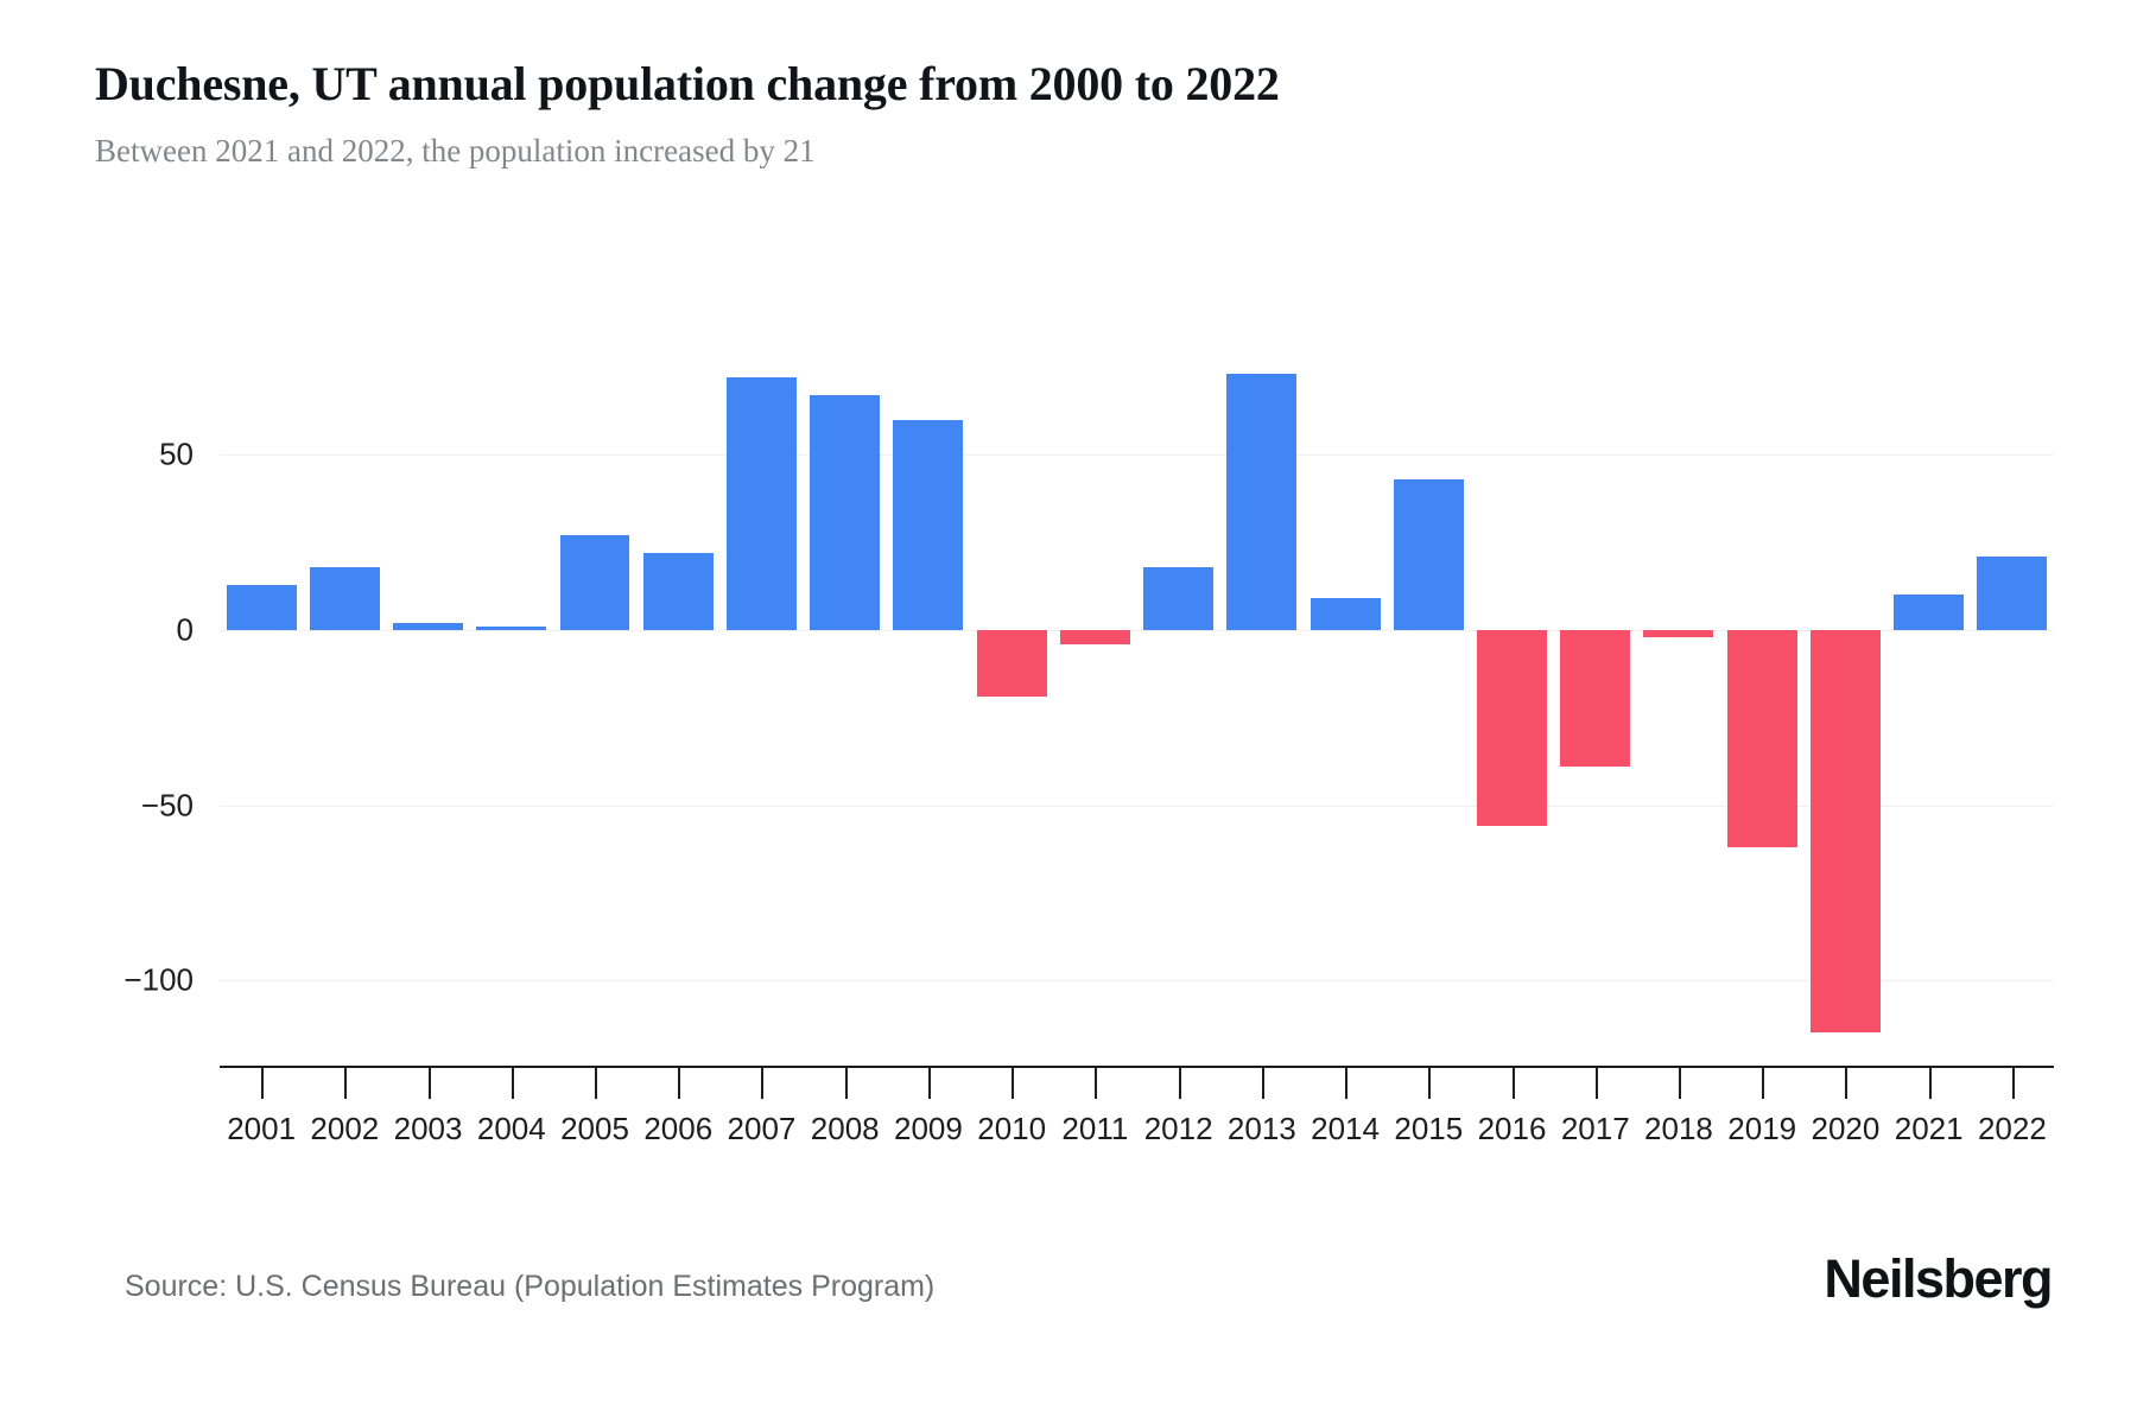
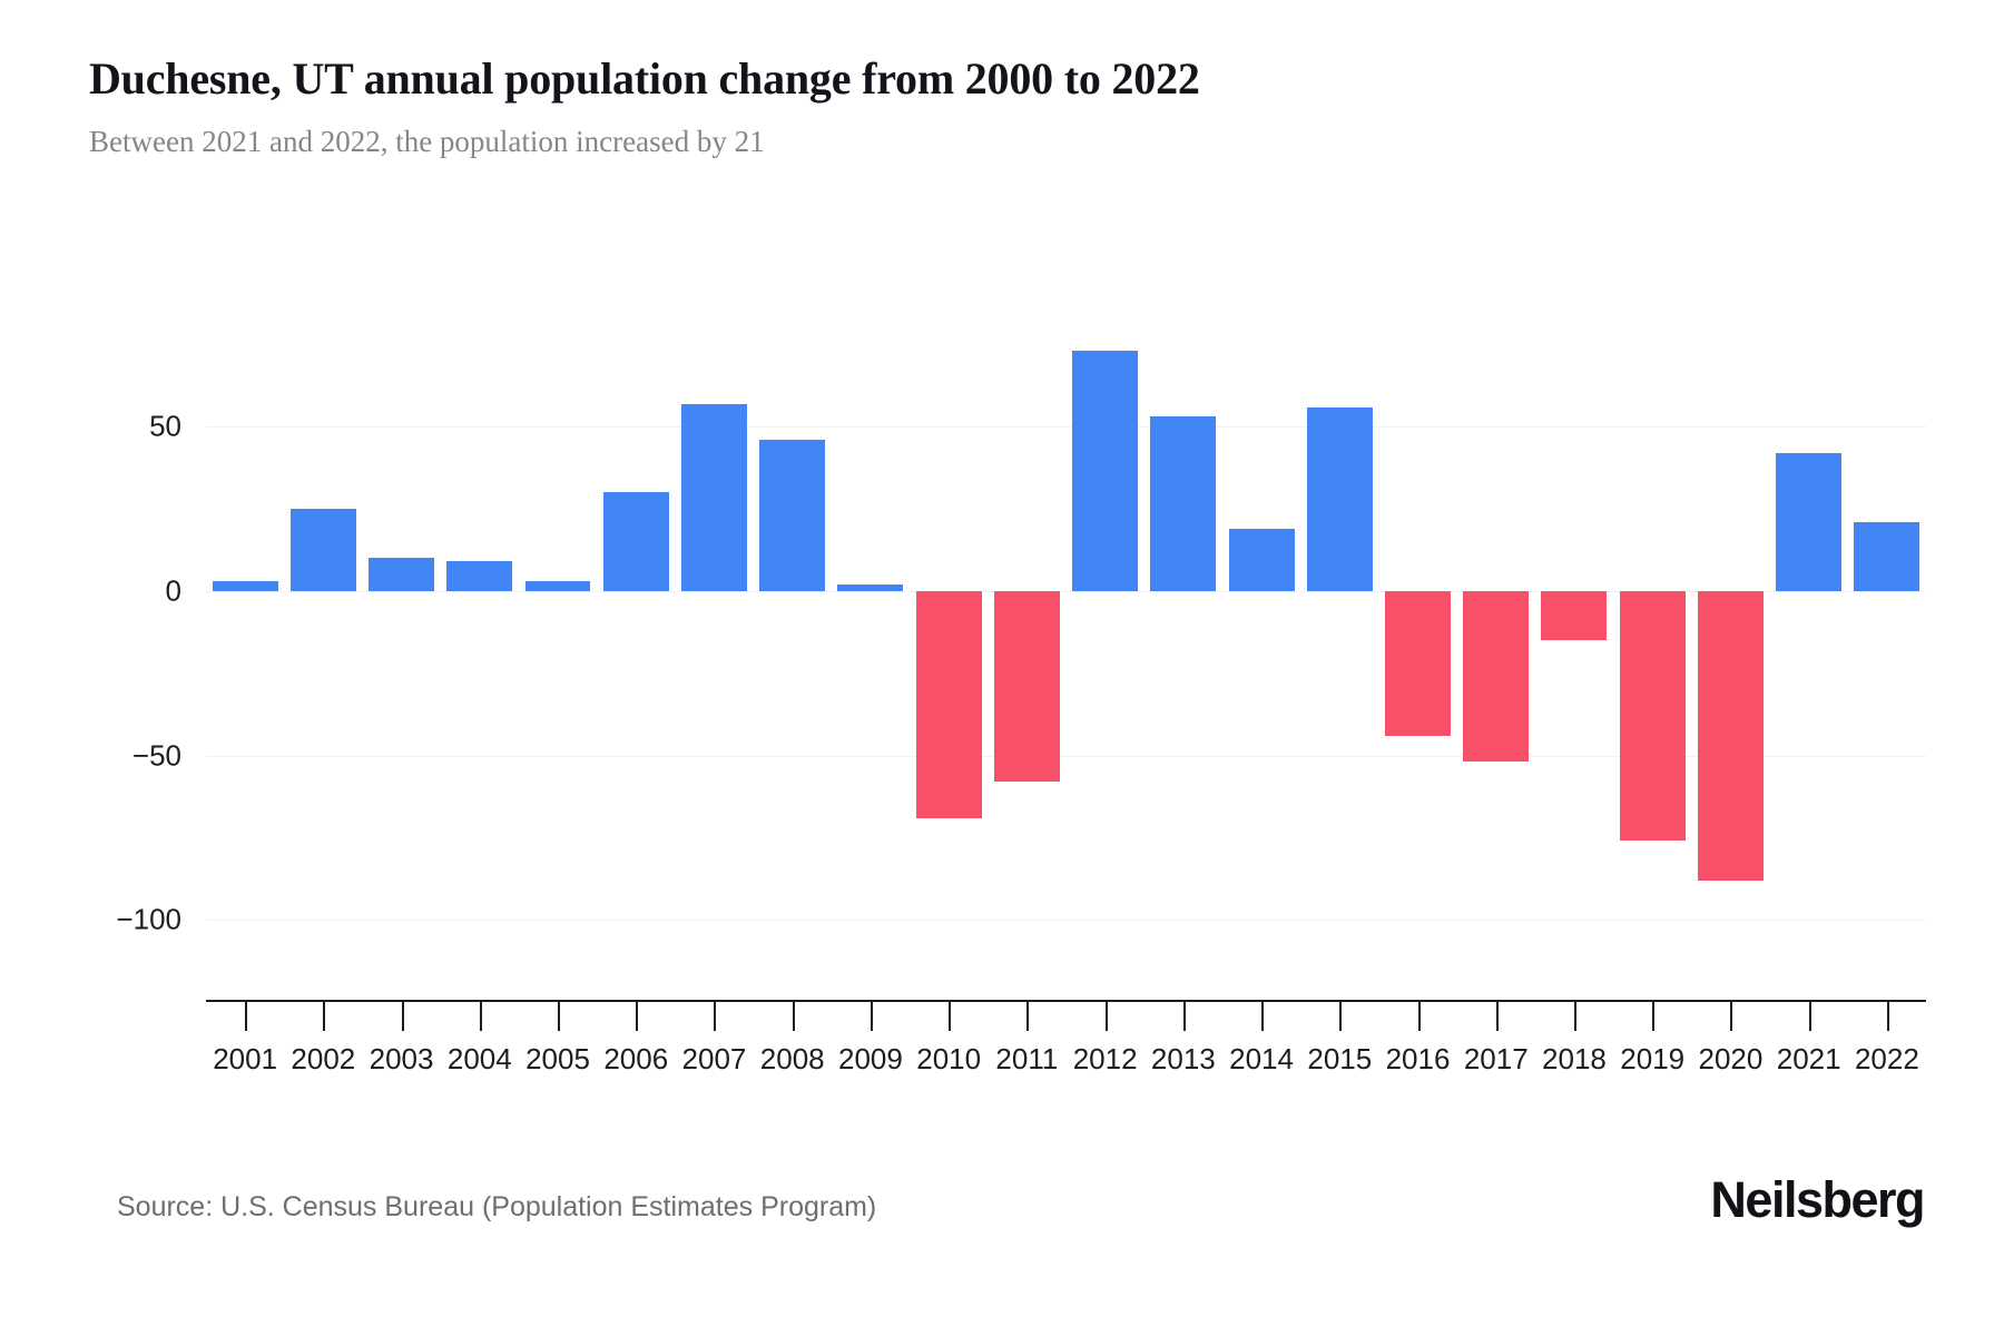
2001: 13 -> 3
2002: 18 -> 25
2003: 2 -> 10
2004: 1 -> 9
2005: 27 -> 3
2006: 22 -> 30
2007: 72 -> 57
2008: 67 -> 46
2009: 60 -> 2
2010: -19 -> -69
2011: -4 -> -58
2012: 18 -> 73
2013: 73 -> 53
2014: 9 -> 19
2015: 43 -> 56
2016: -56 -> -44
2017: -39 -> -52
2018: -2 -> -15
2019: -62 -> -76
2020: -115 -> -88
2021: 10 -> 42
